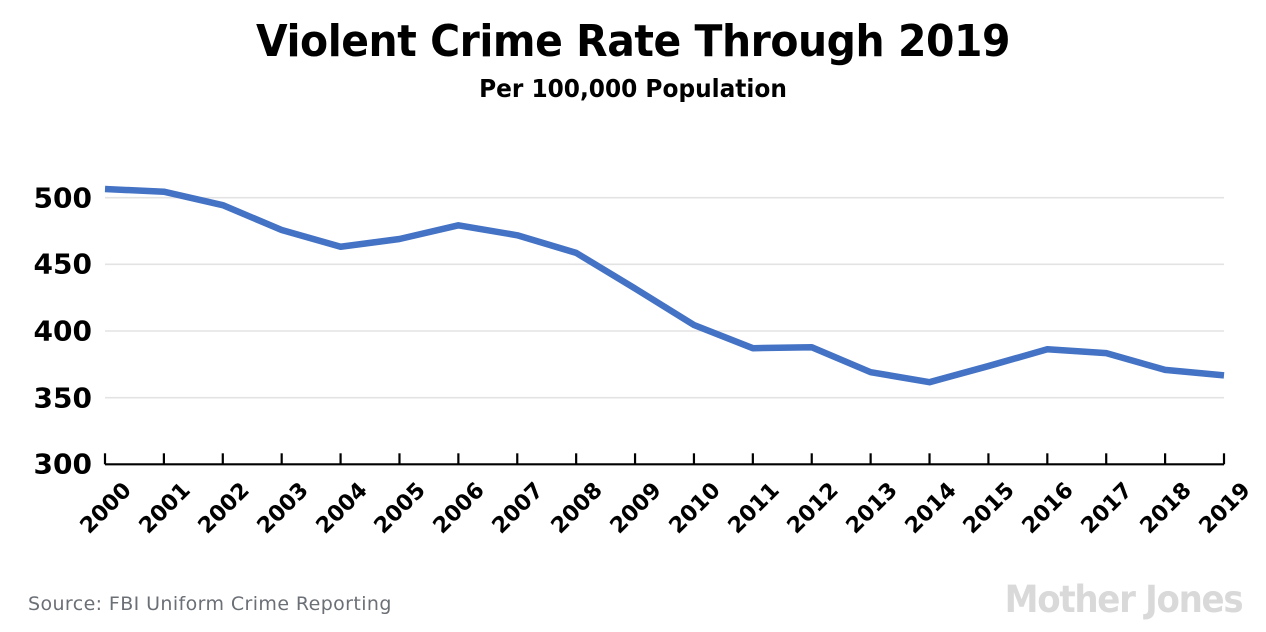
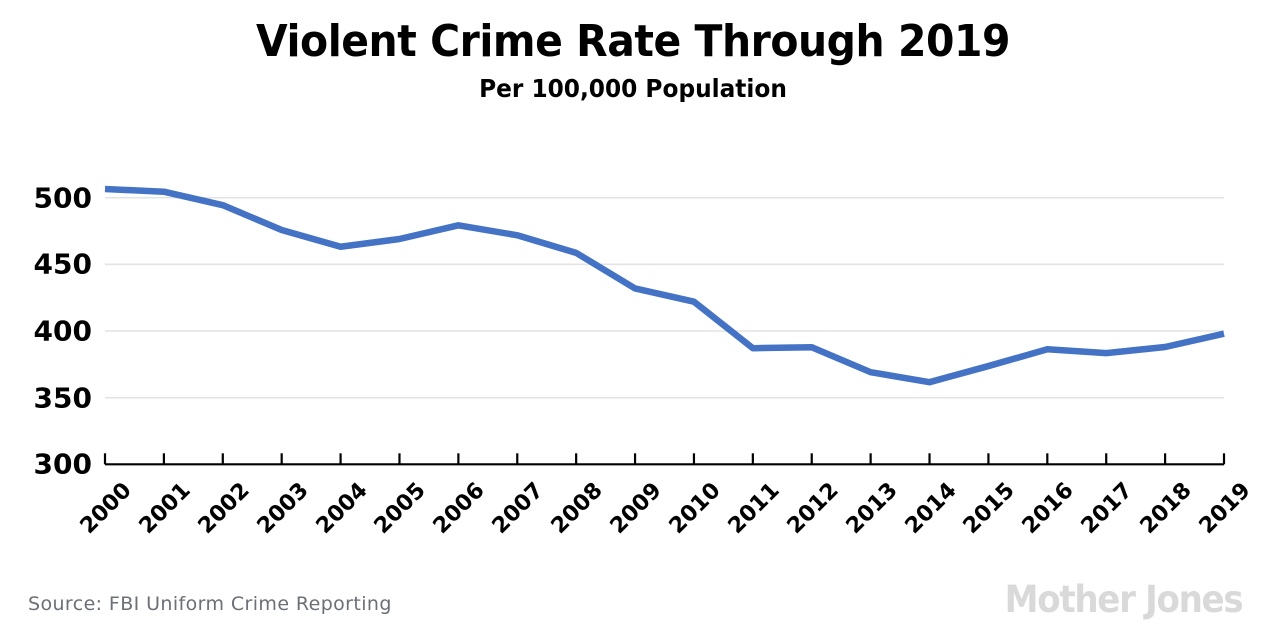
2010: 404 -> 422
2018: 371 -> 388
2019: 367 -> 398
